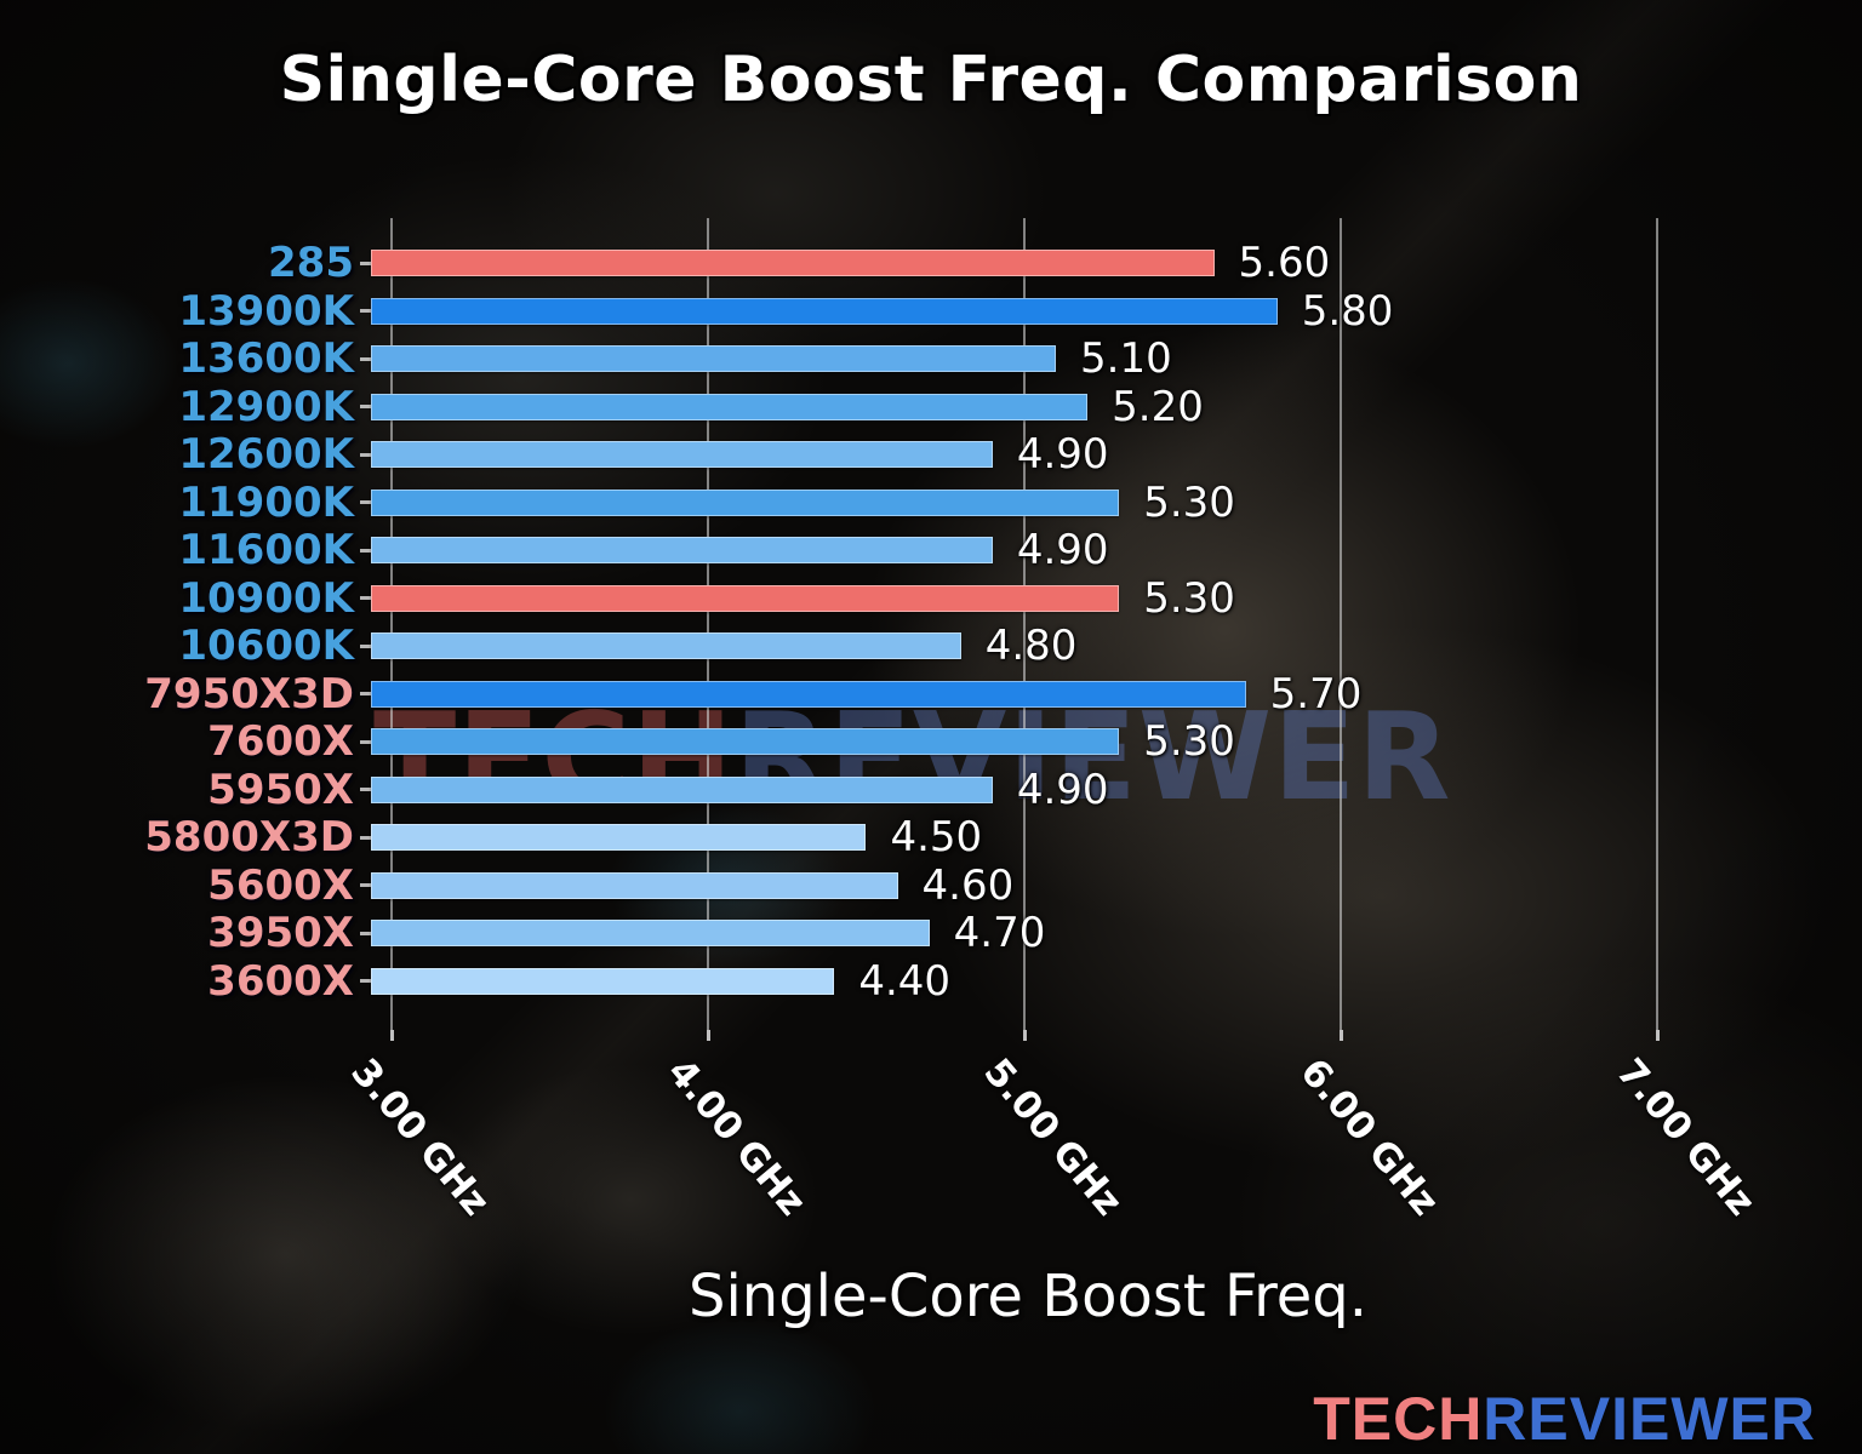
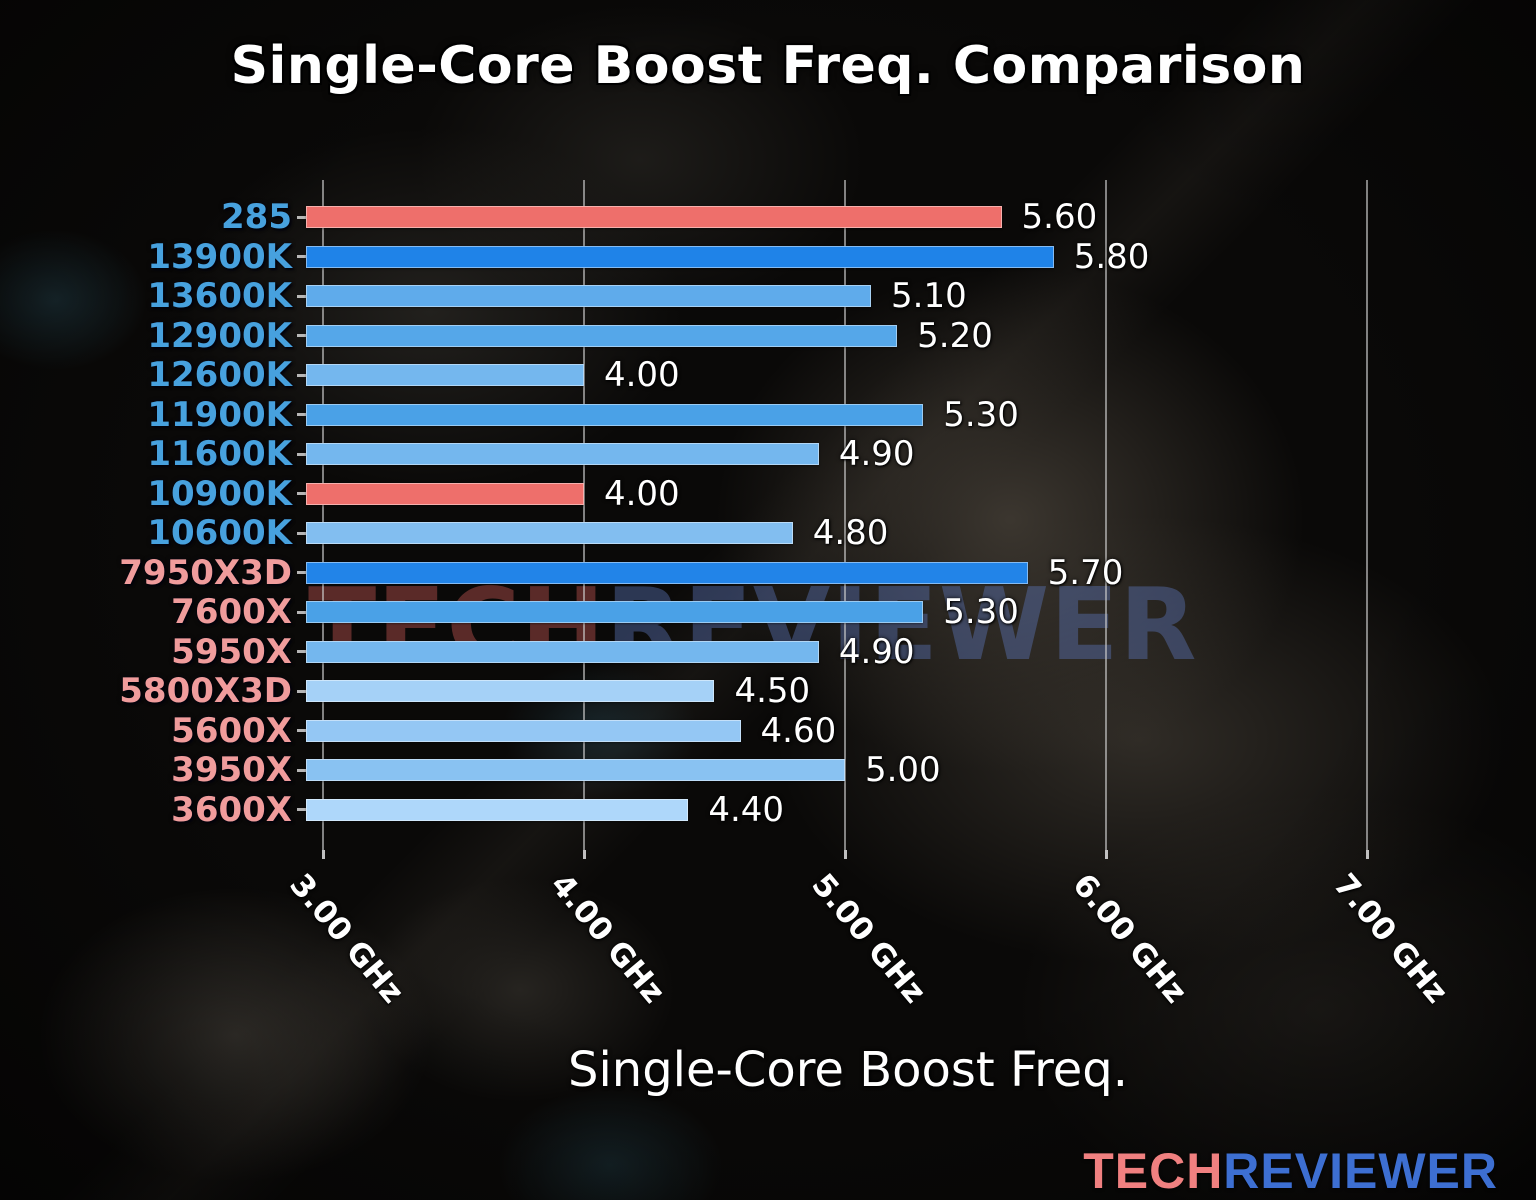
12600K: 4.90 -> 4.00
10900K: 5.30 -> 4.00
3950X: 4.70 -> 5.00
